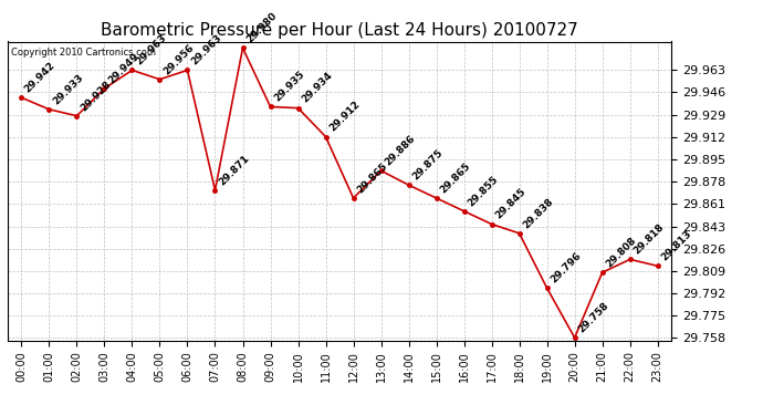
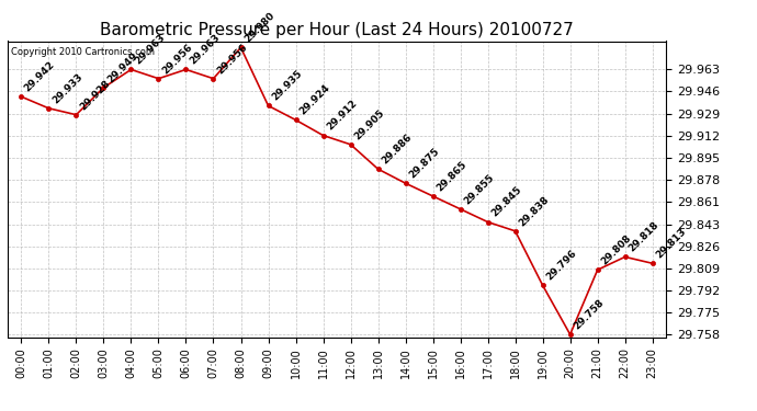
07:00: 29.871 -> 29.956
10:00: 29.934 -> 29.924
12:00: 29.865 -> 29.905
